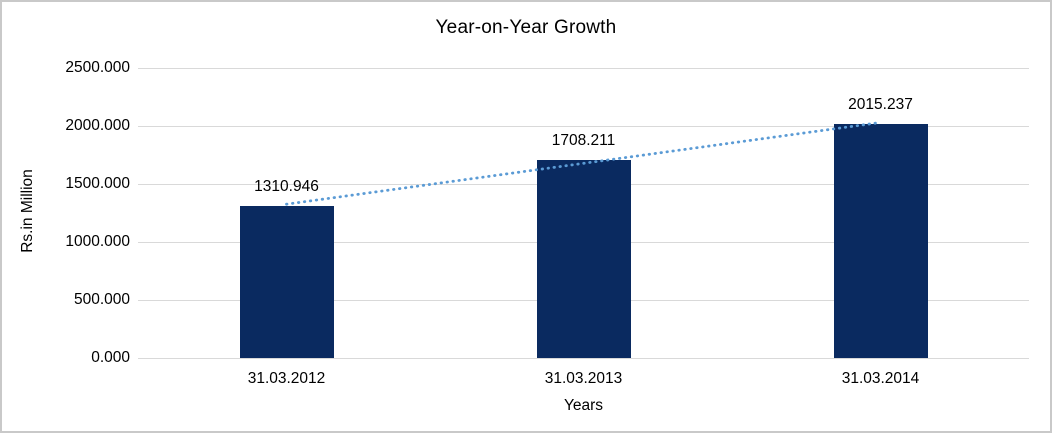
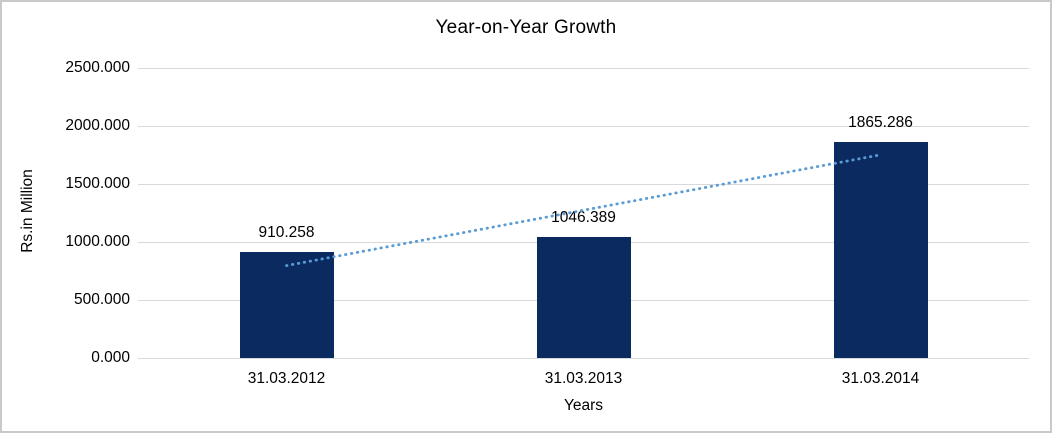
31.03.2012: 1310.946 -> 910.258
31.03.2013: 1708.211 -> 1046.389
31.03.2014: 2015.237 -> 1865.286
